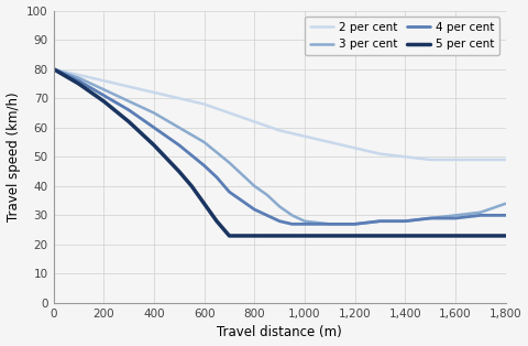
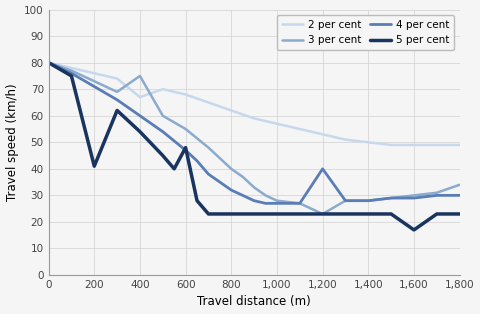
5 per cent/200: 69 -> 41
2 per cent/400: 72 -> 67
3 per cent/400: 65 -> 75
5 per cent/600: 34 -> 48
3 per cent/1,200: 27 -> 23
4 per cent/1,200: 27 -> 40
5 per cent/1,600: 23 -> 17
